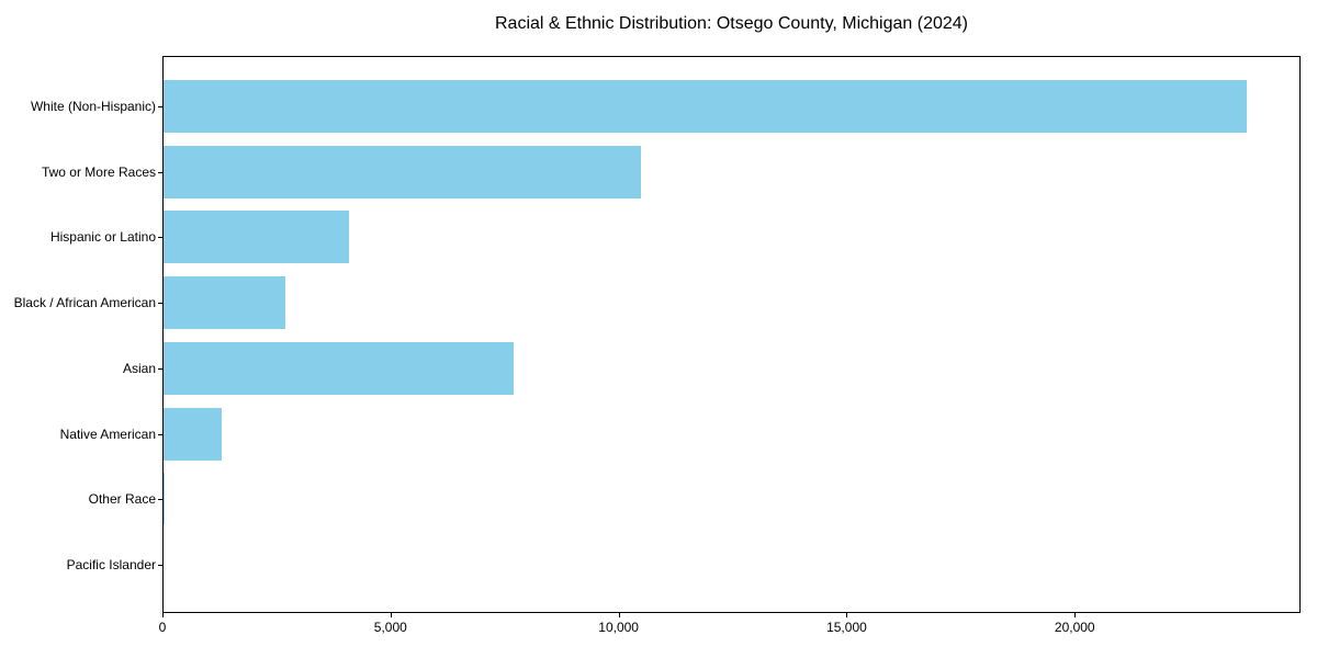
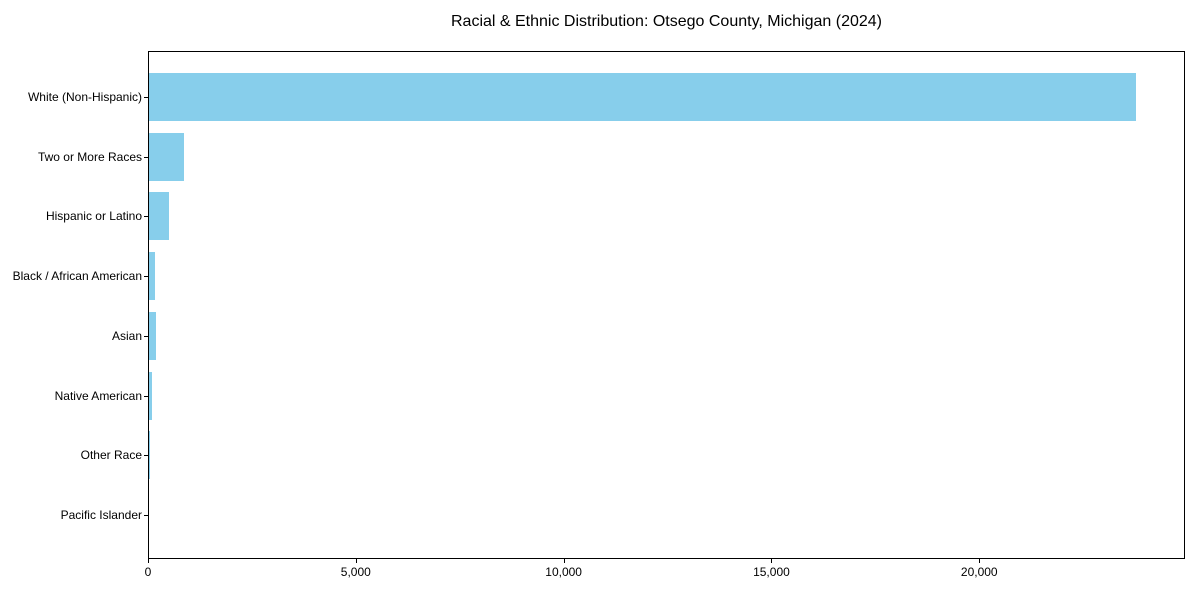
Two or More Races: 10500 -> 900
Hispanic or Latino: 4100 -> 500
Black / African American: 2700 -> 200
Asian: 7700 -> 200
Native American: 1300 -> 100
